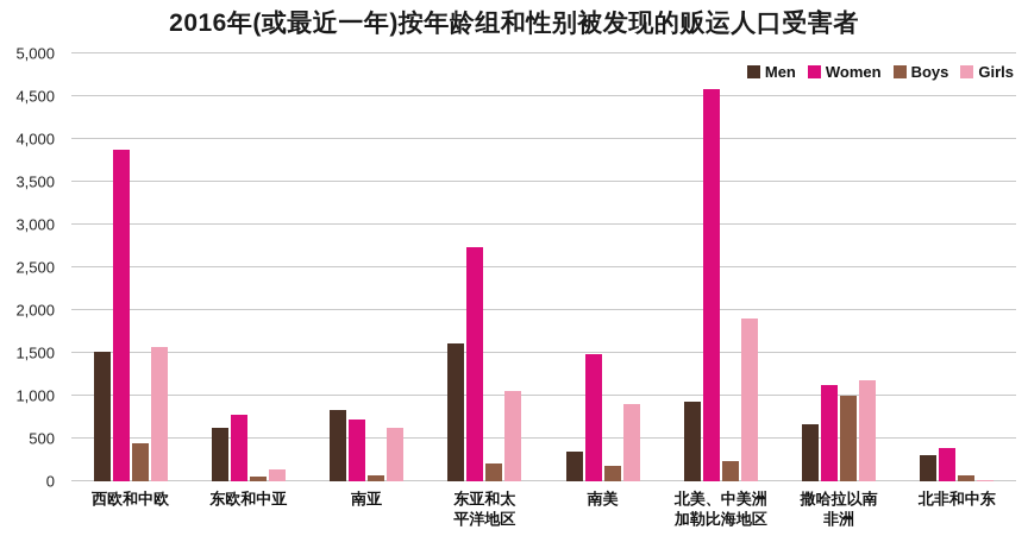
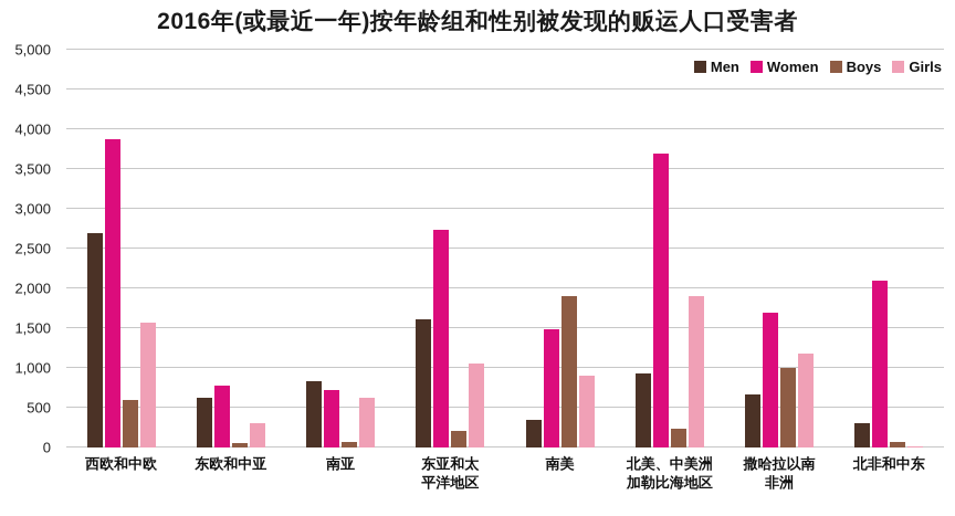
Men/西欧和中欧: 1500 -> 2700
Boys/西欧和中欧: 400 -> 600
Girls/东欧和中亚: 100 -> 300
Boys/南美: 200 -> 1900
Women/北美、中美洲 加勒比海地区: 4600 -> 3700
Women/撒哈拉以南 非洲: 1100 -> 1700
Women/北非和中东: 400 -> 2100
